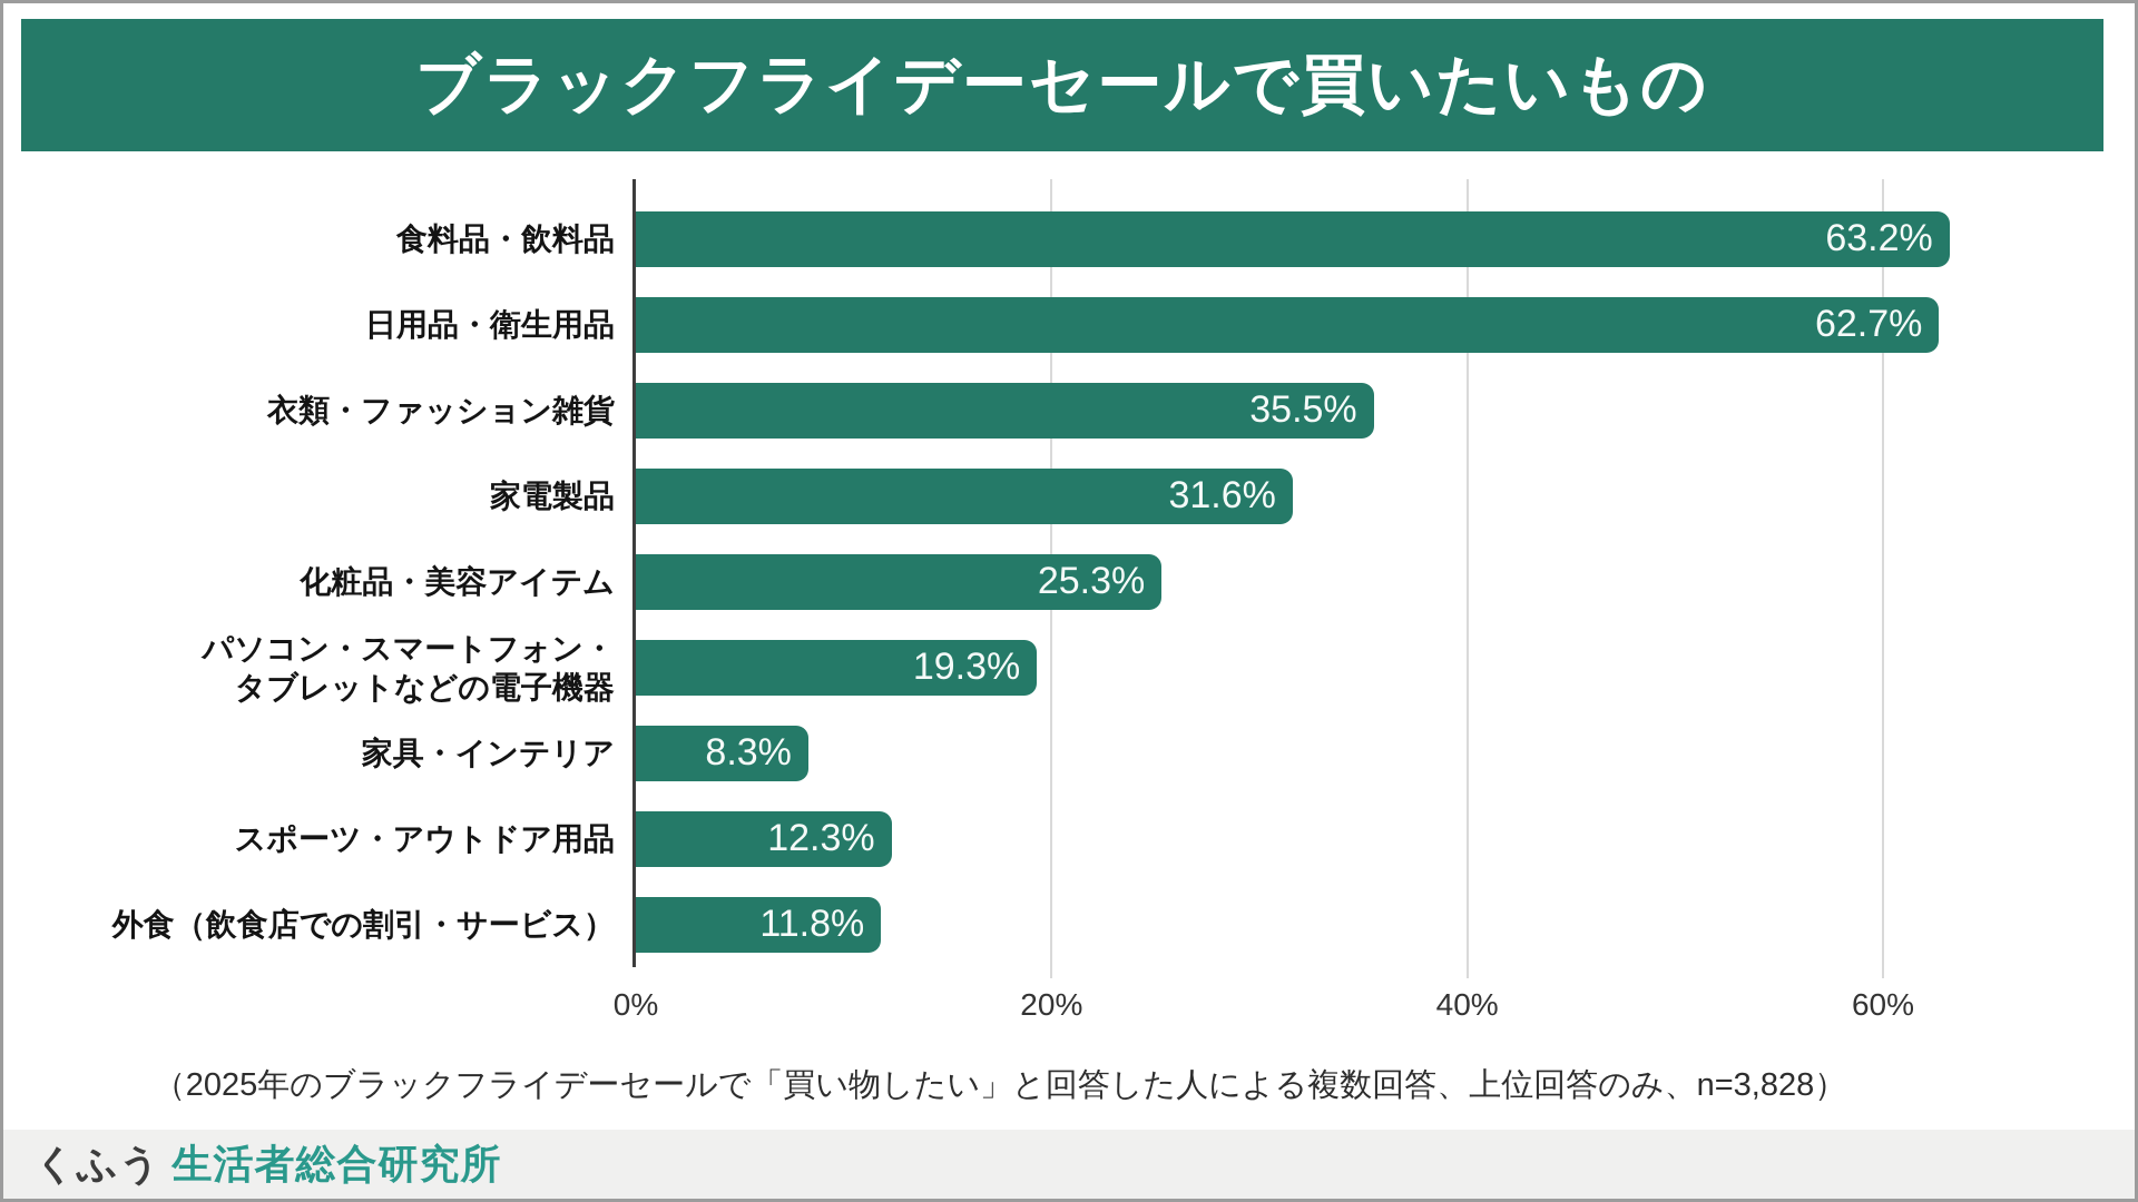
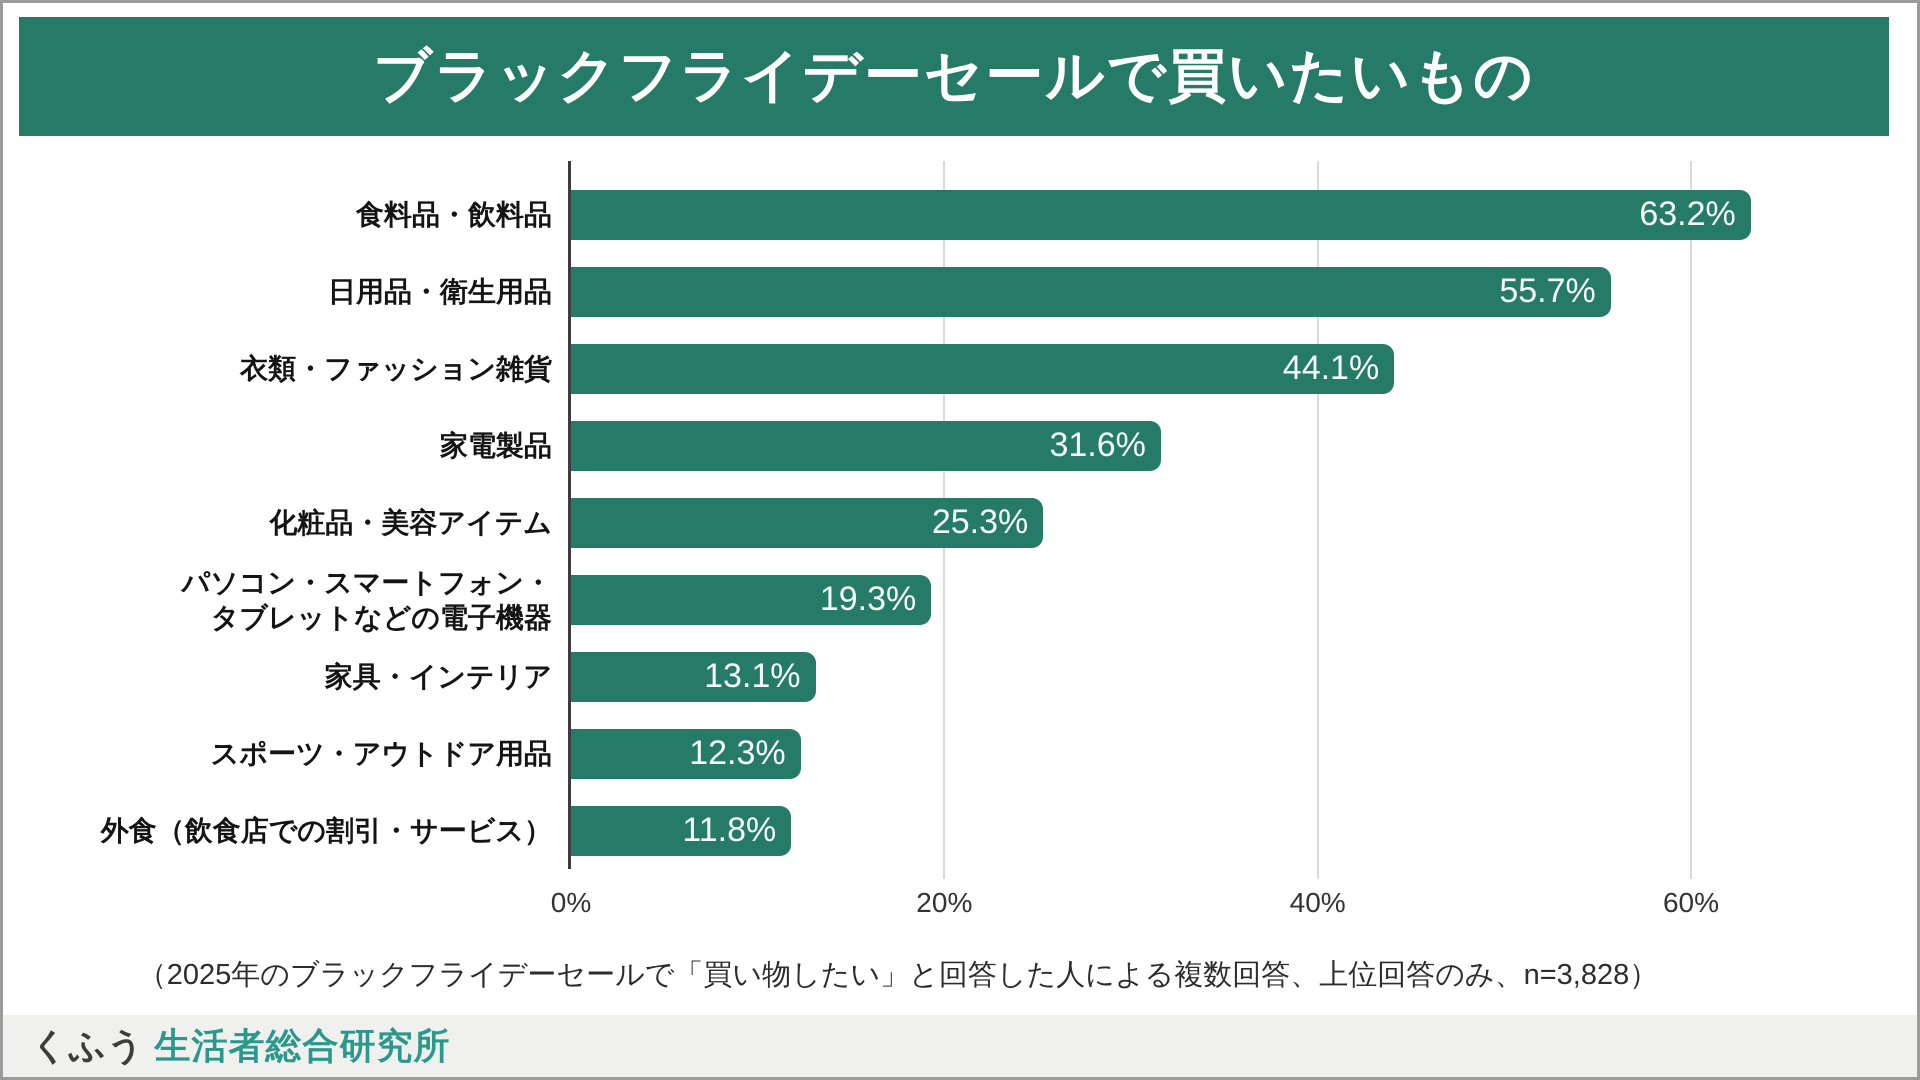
日用品・衛生用品: 62.7% -> 55.7%
衣類・ファッション雑貨: 35.5% -> 44.1%
家具・インテリア: 8.3% -> 13.1%
